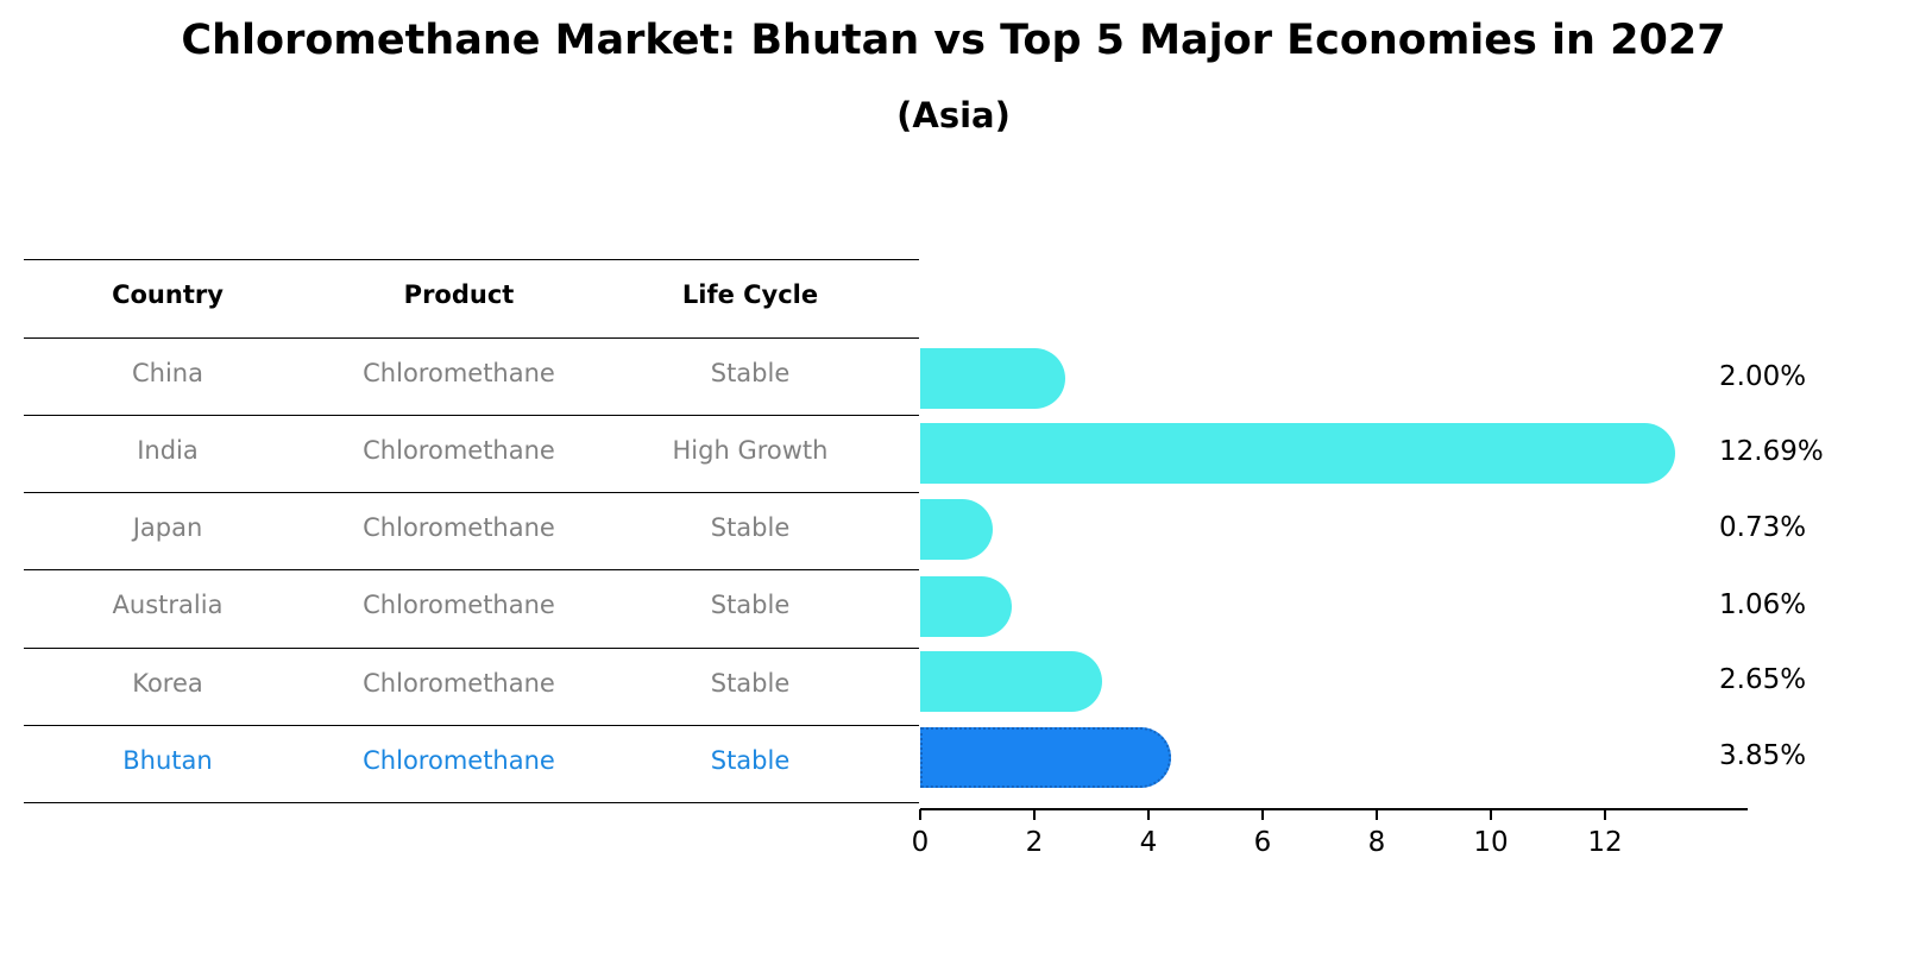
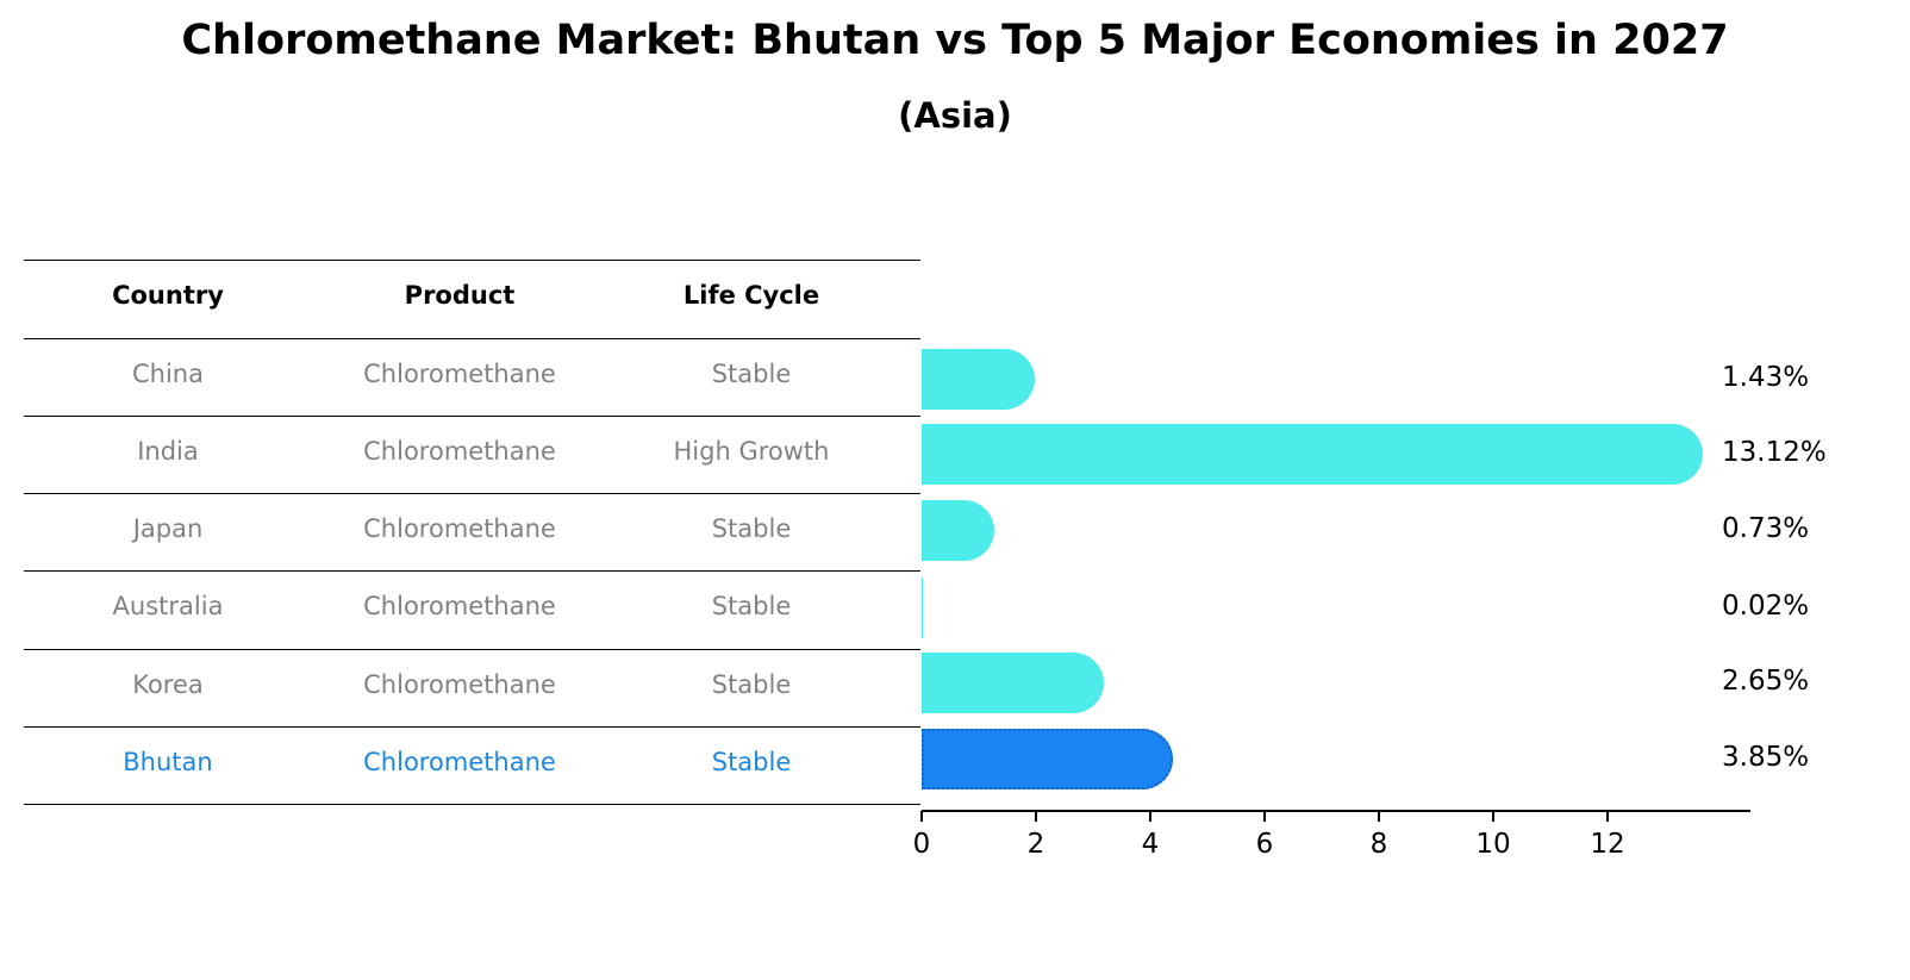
China: 2.00% -> 1.43%
India: 12.69% -> 13.12%
Australia: 1.06% -> 0.02%
